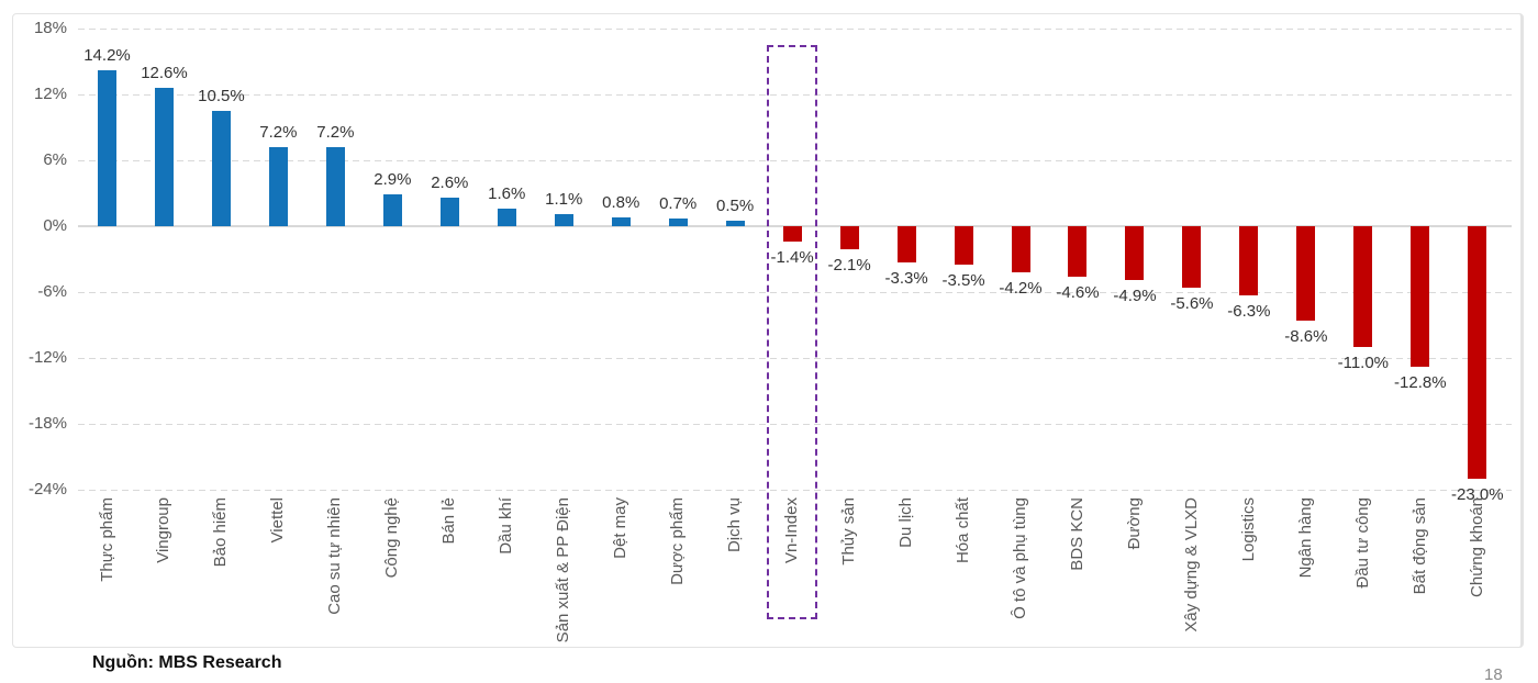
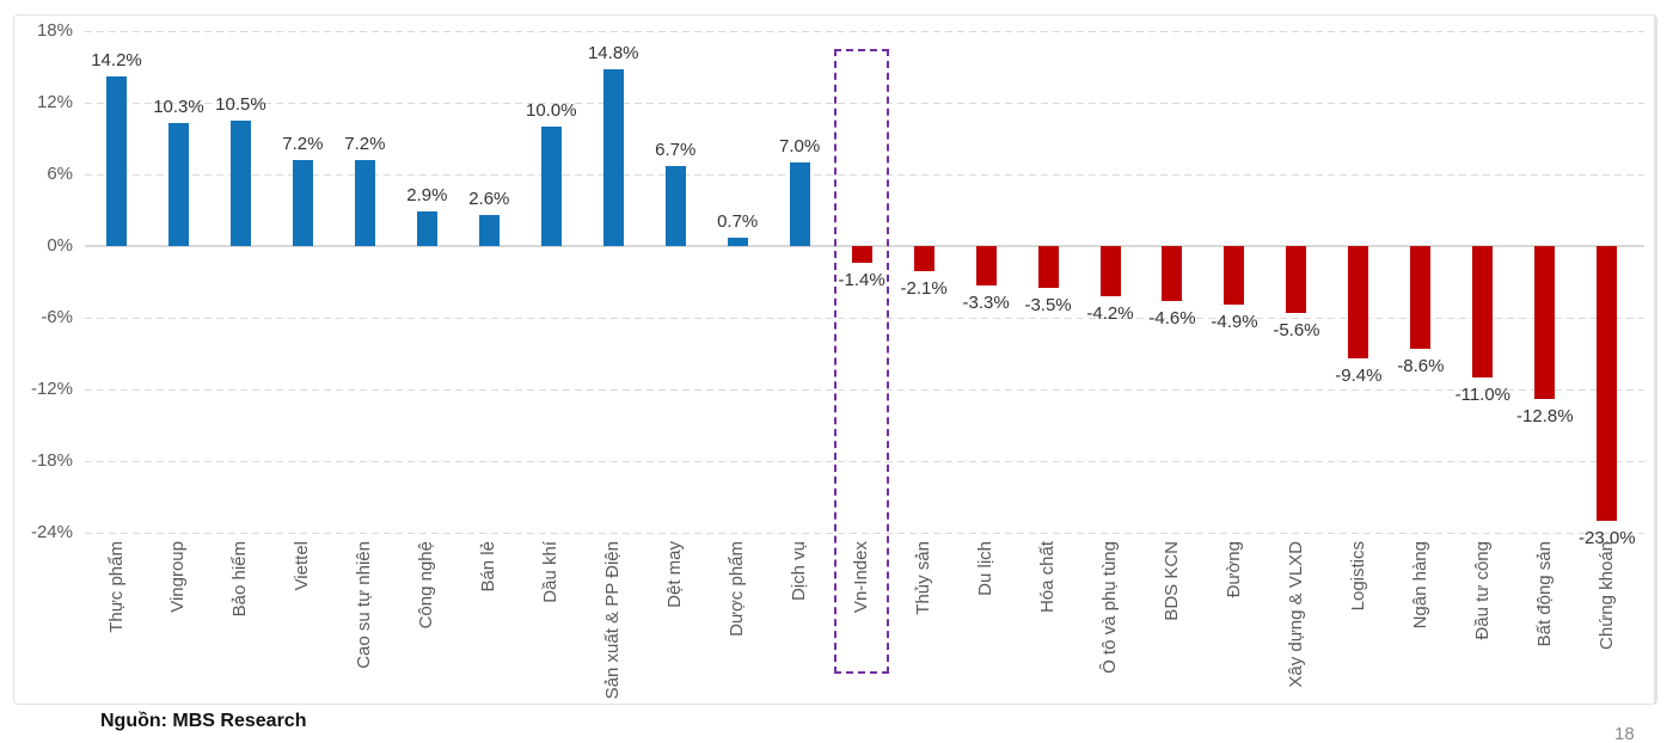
Vingroup: 12.6% -> 10.3%
Dầu khí: 1.6% -> 10.0%
Sản xuất & PP Điện: 1.1% -> 14.8%
Dệt may: 0.8% -> 6.7%
Dịch vụ: 0.5% -> 7.0%
Logistics: -6.3% -> -9.4%
